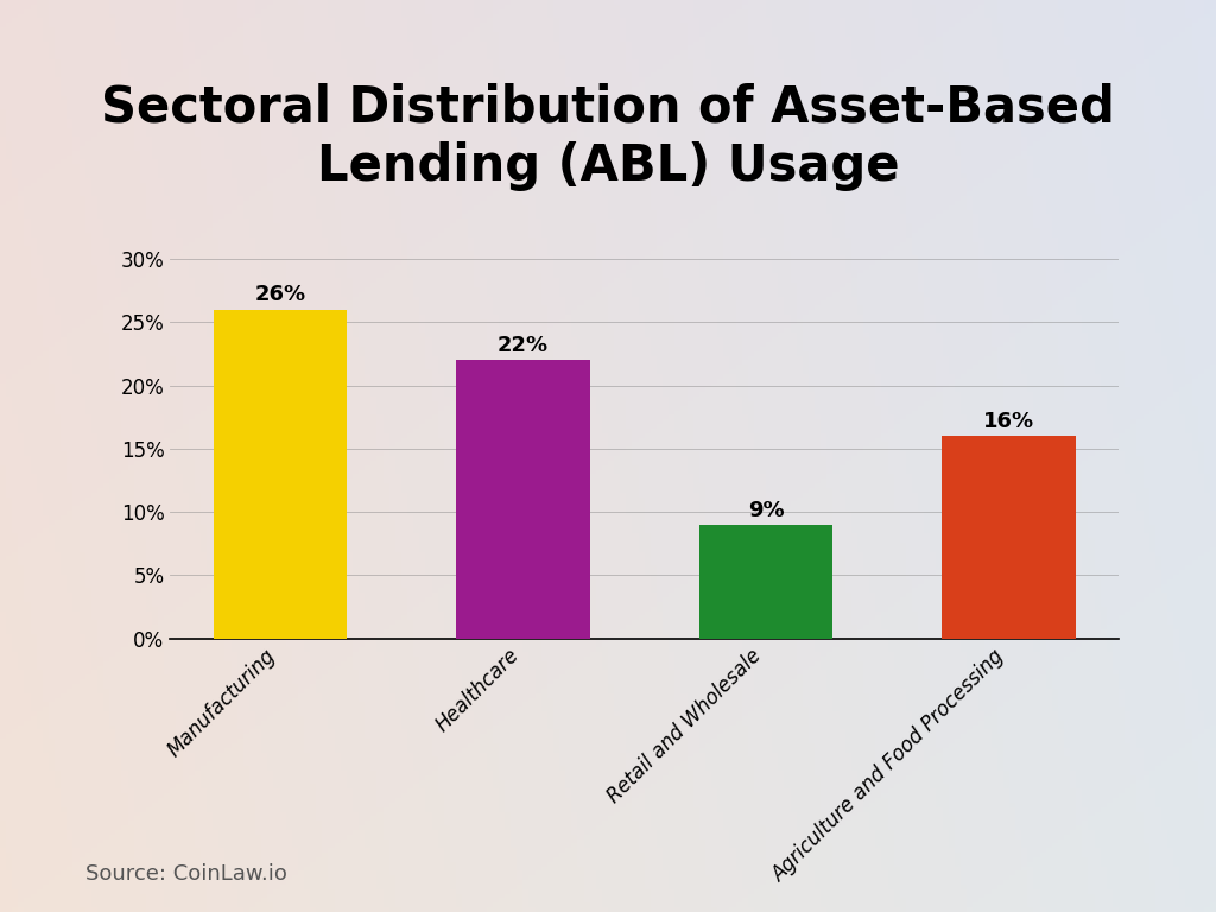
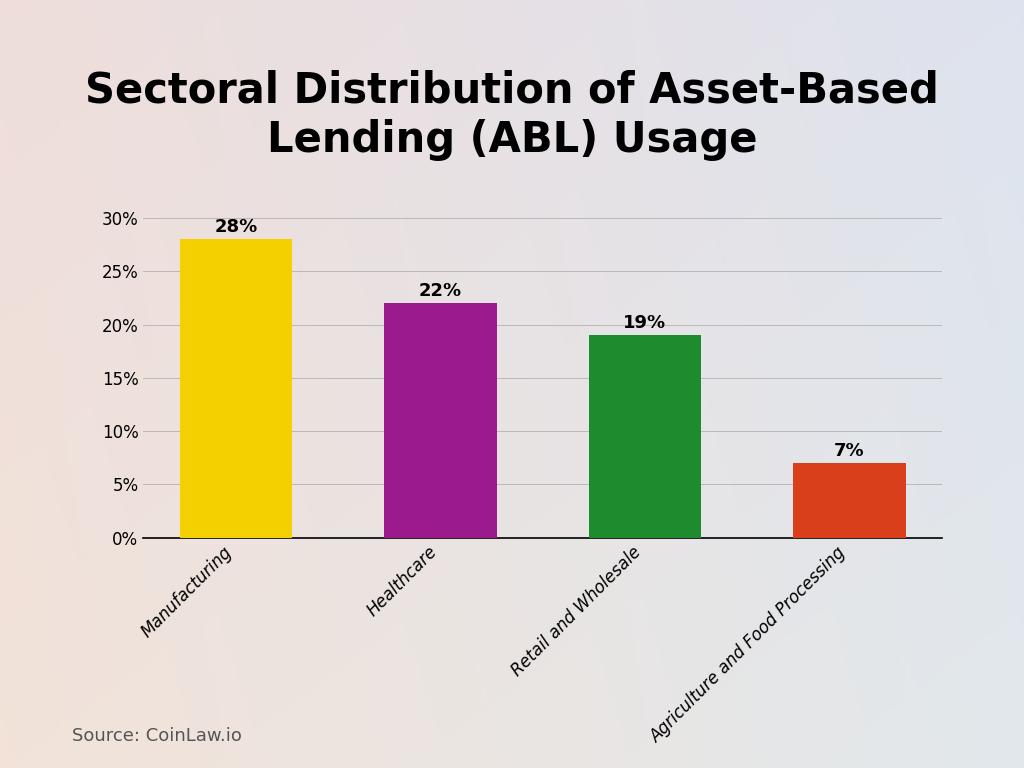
Manufacturing: 26% -> 28%
Retail and Wholesale: 9% -> 19%
Agriculture and Food Processing: 16% -> 7%
